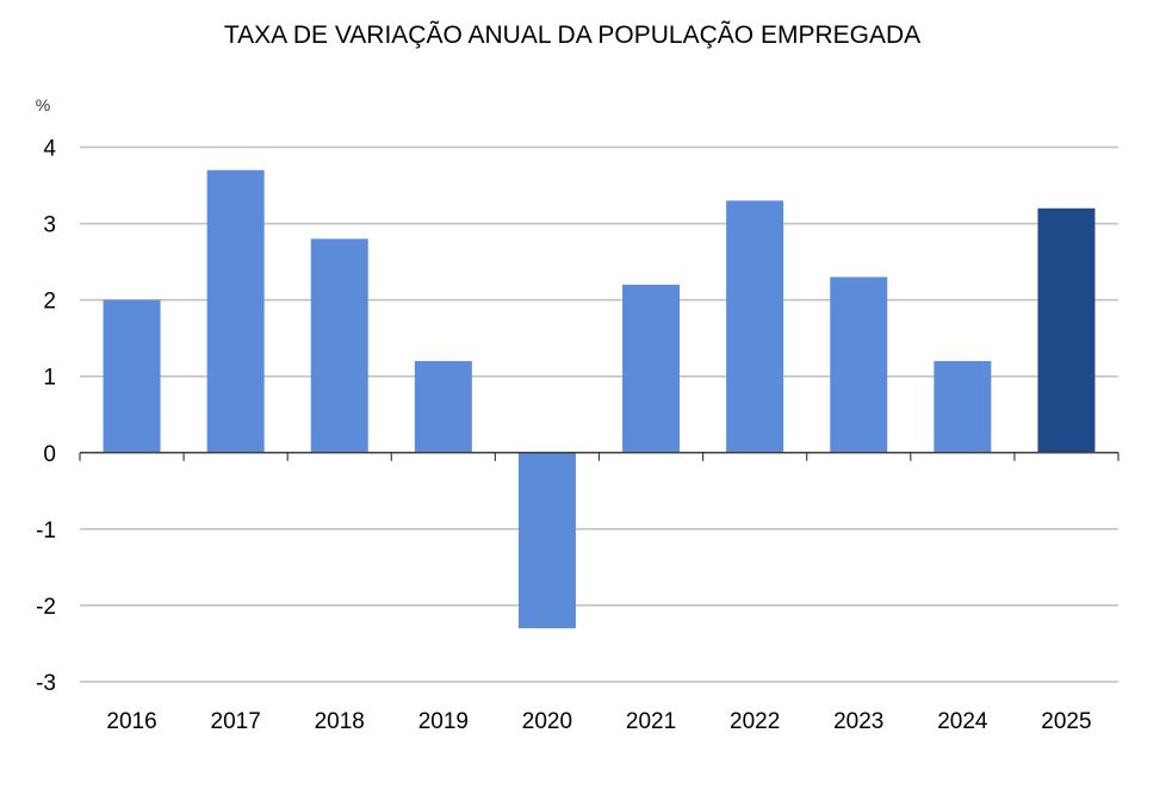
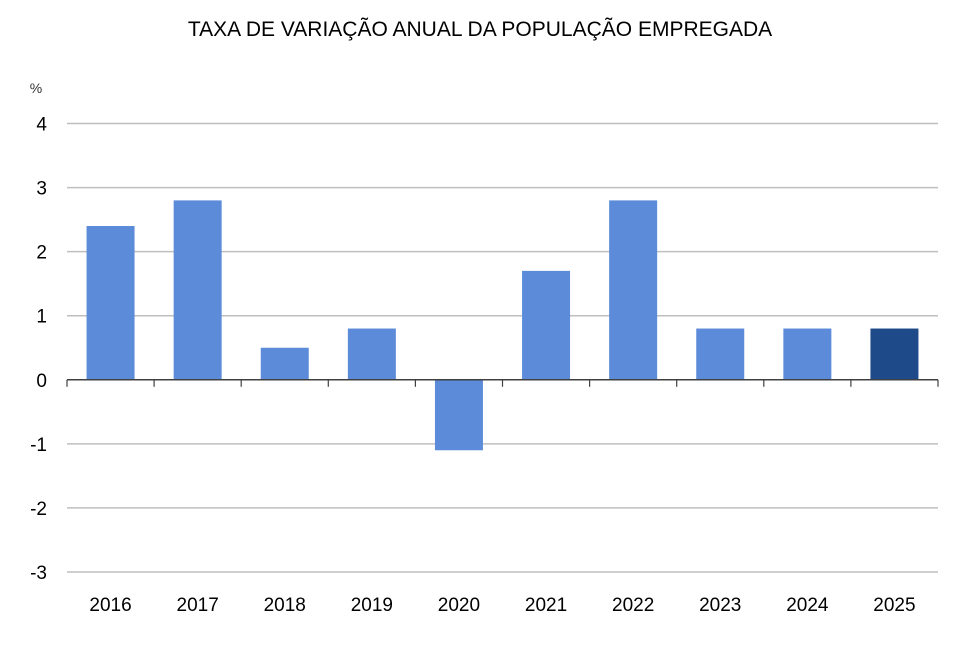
2016: 2.0 -> 2.4
2017: 3.7 -> 2.8
2018: 2.8 -> 0.5
2019: 1.2 -> 0.8
2020: -2.3 -> -1.1
2021: 2.2 -> 1.7
2022: 3.3 -> 2.8
2023: 2.3 -> 0.8
2024: 1.2 -> 0.8
2025: 3.2 -> 0.8
